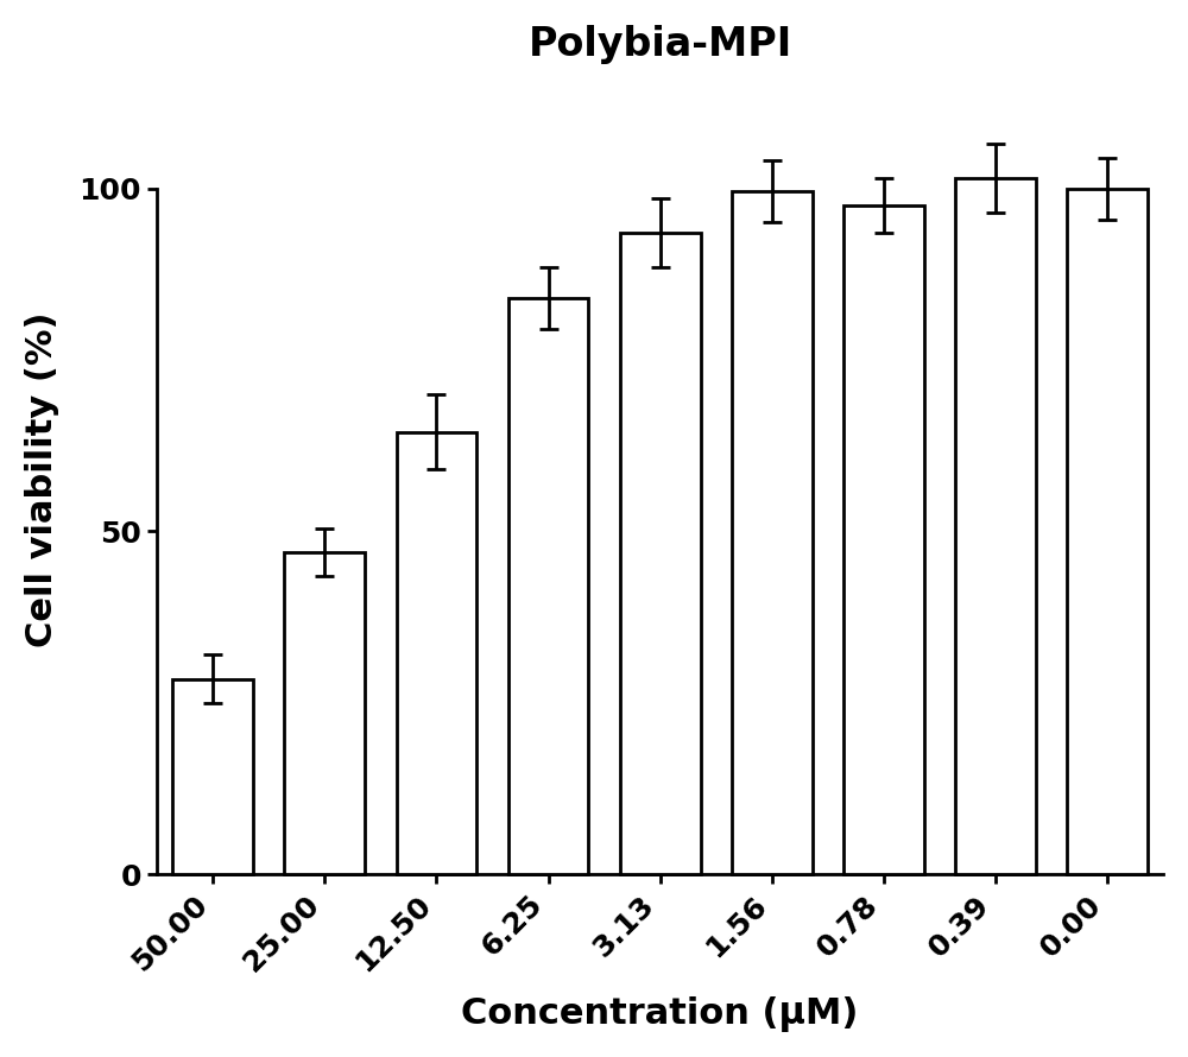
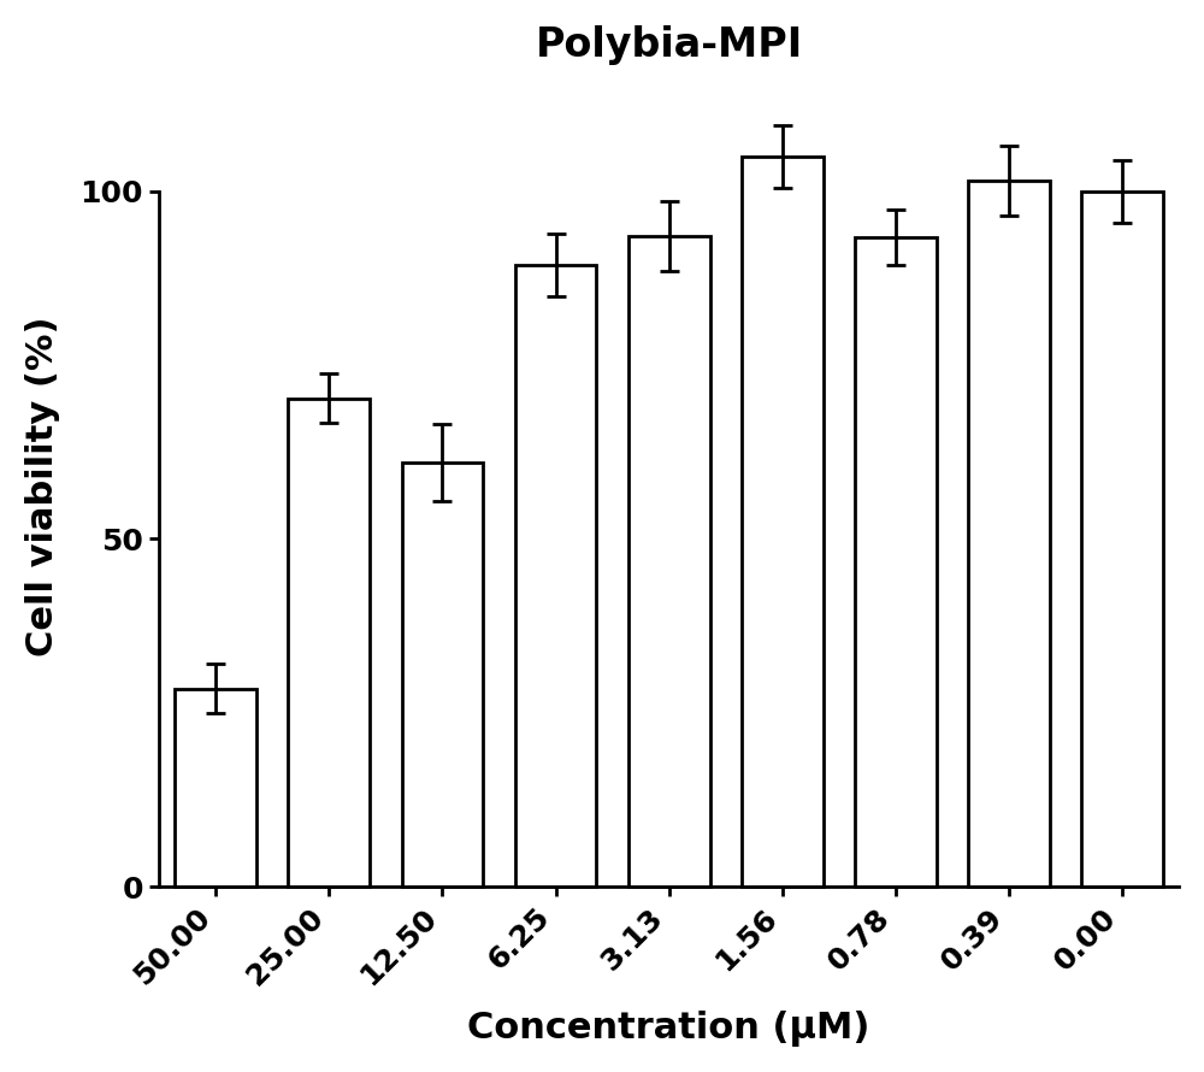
25.00: 47.0 -> 70.2
12.50: 64.5 -> 61.0
6.25: 84.0 -> 89.4
1.56: 99.5 -> 105.0
0.78: 97.5 -> 93.4
